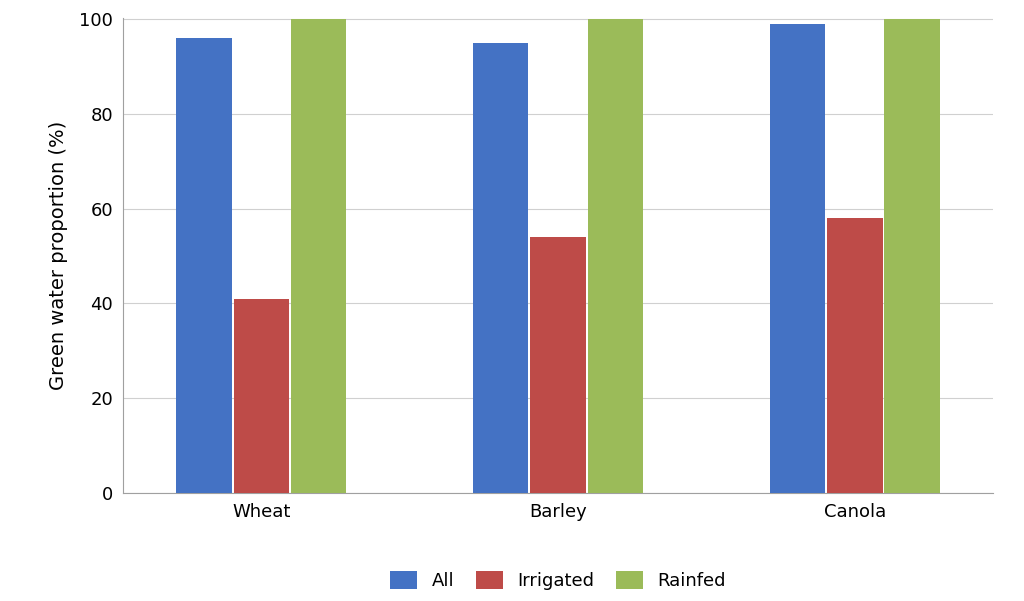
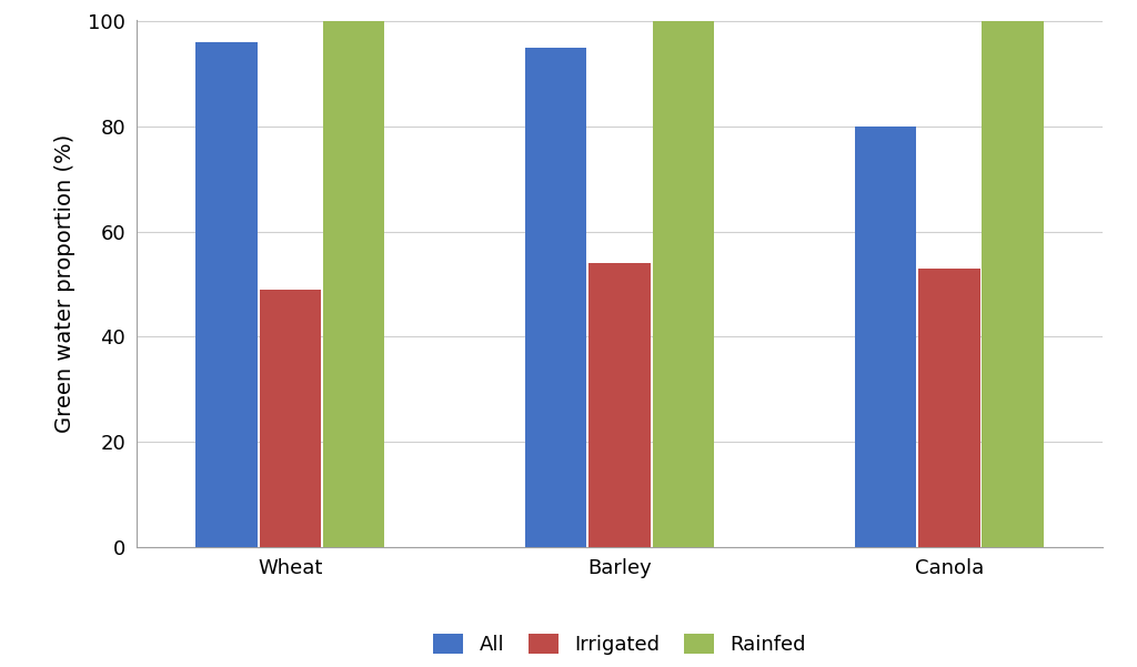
Irrigated/Wheat: 41 -> 49
All/Canola: 99 -> 80
Irrigated/Canola: 58 -> 53
